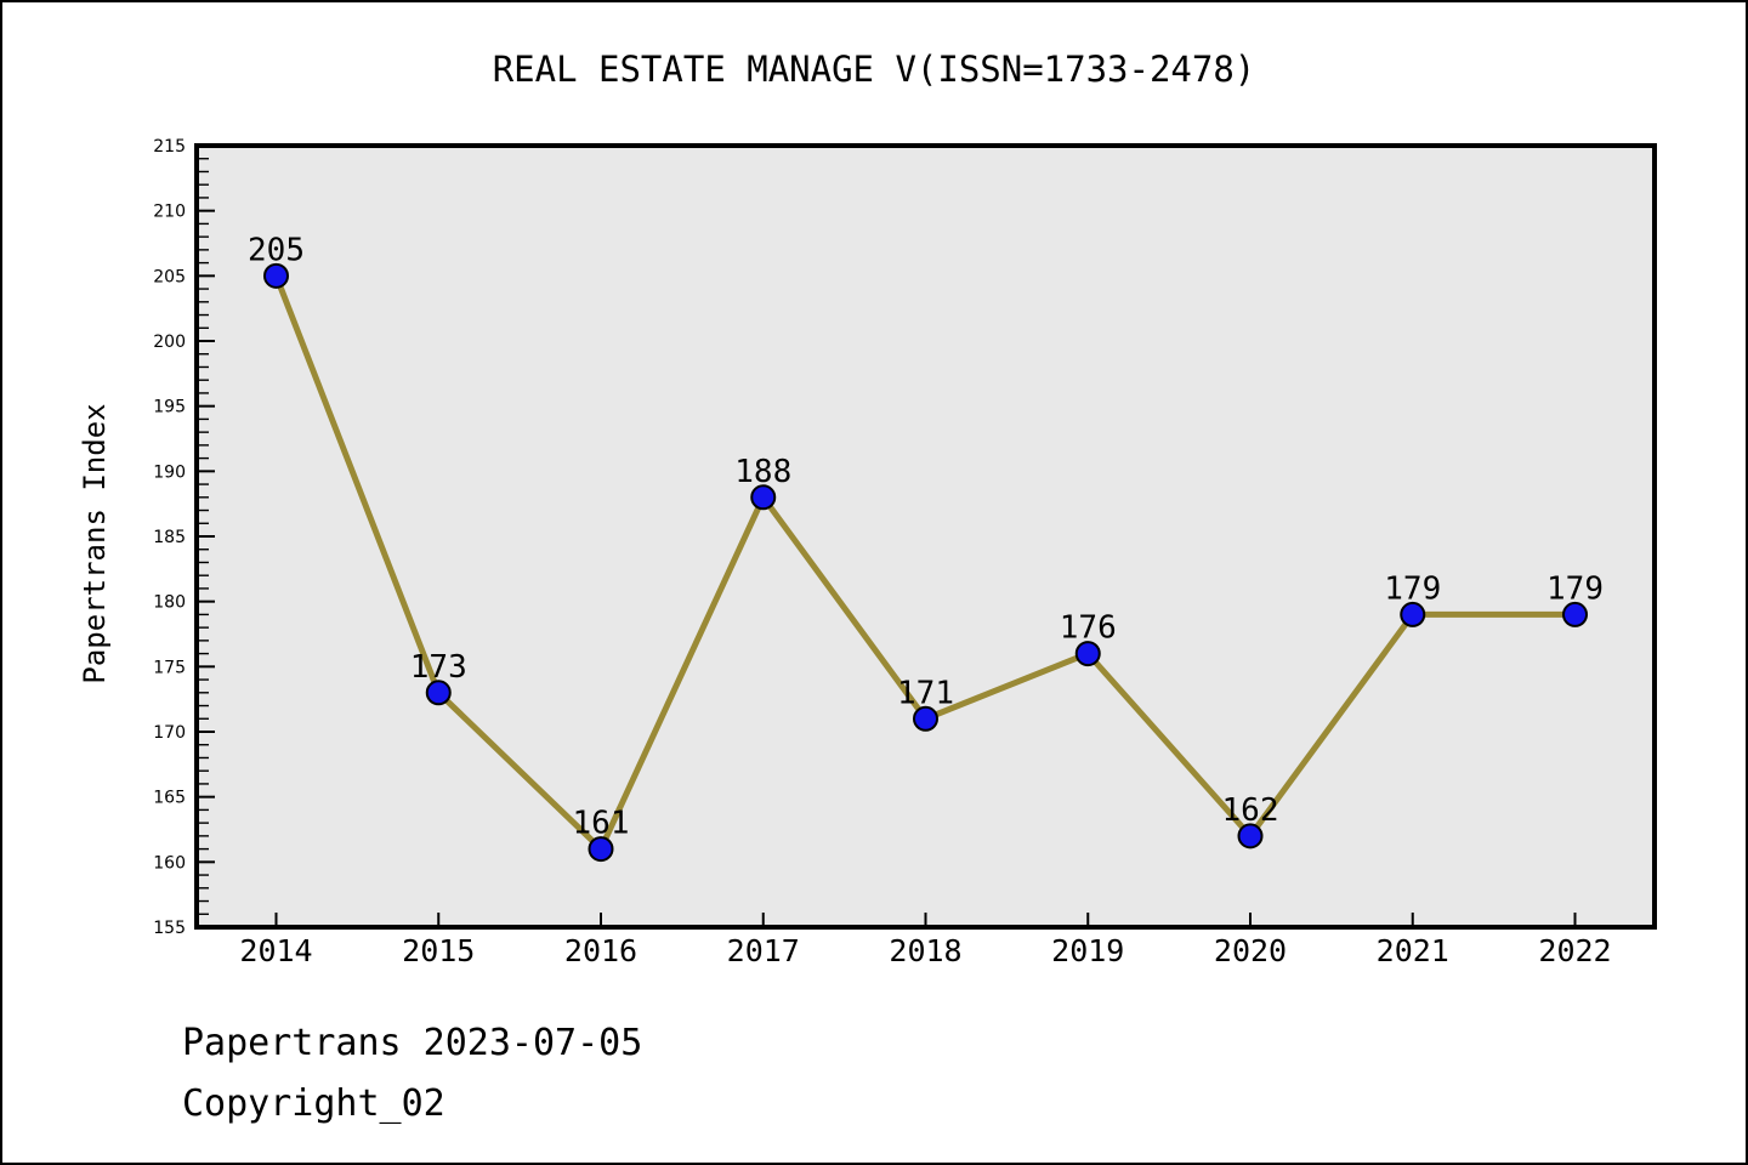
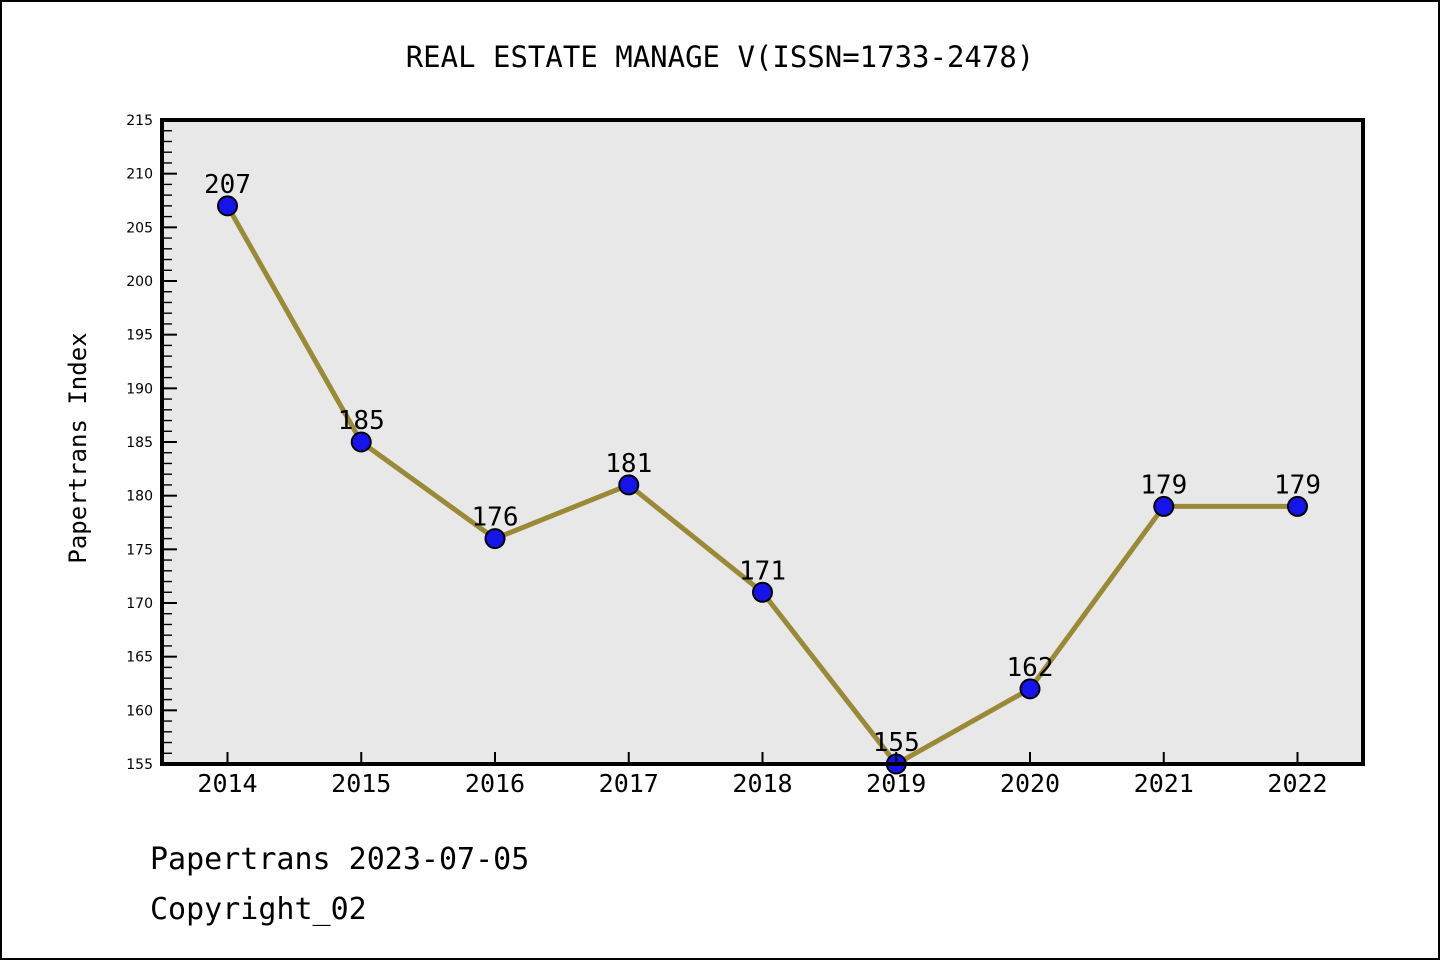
2014: 205 -> 207
2015: 173 -> 185
2016: 161 -> 176
2017: 188 -> 181
2019: 176 -> 155
